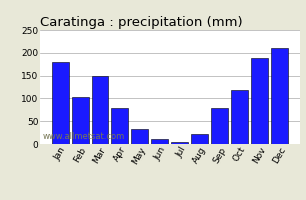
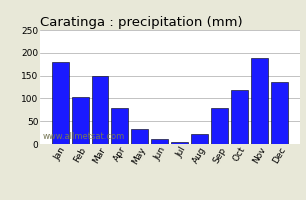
Dec: 210 -> 135
